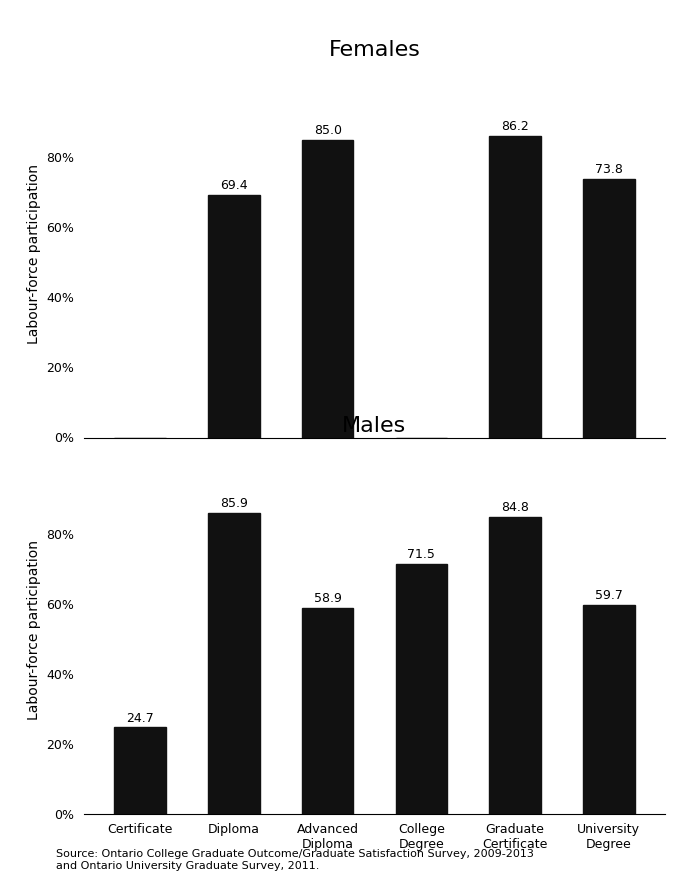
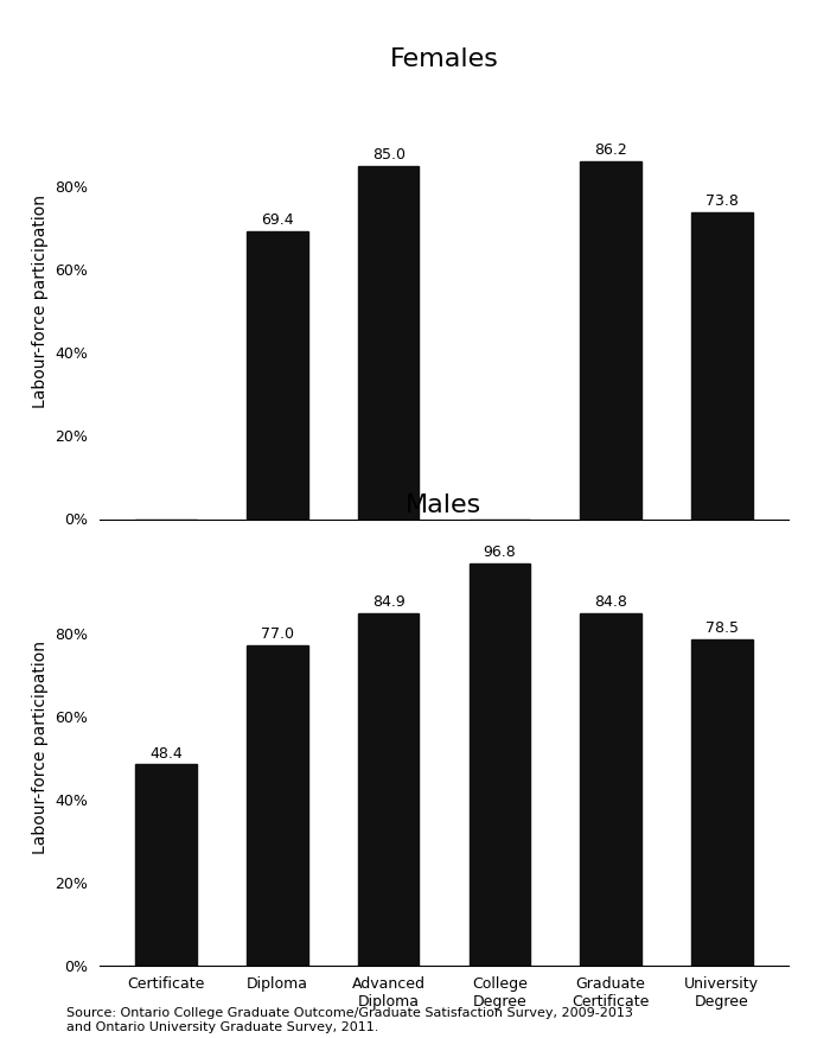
Males/Certificate: 24.7 -> 48.4
Males/Diploma: 85.9 -> 77.0
Males/Advanced Diploma: 58.9 -> 84.9
Males/College Degree: 71.5% -> 96.8%
Males/University Degree: 59.7 -> 78.5
